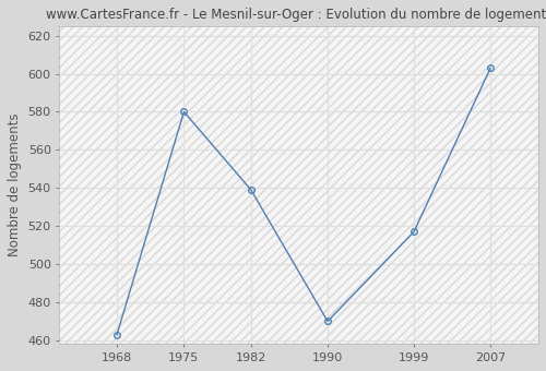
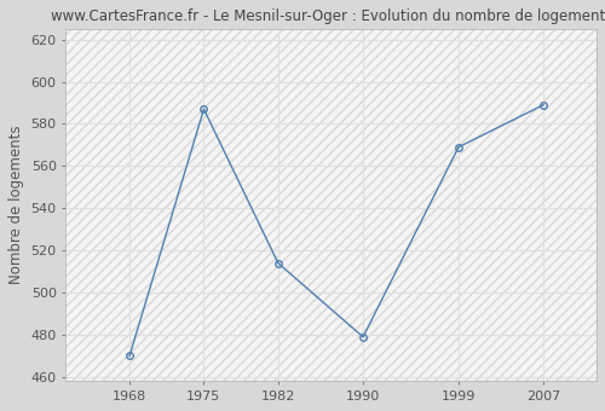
1968: 463 -> 470
1975: 580 -> 587
1982: 539 -> 514
1990: 470 -> 479
1999: 517 -> 569
2007: 603 -> 589
